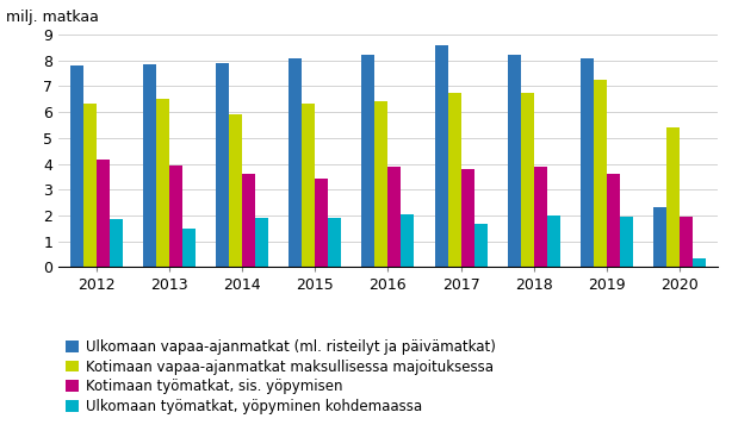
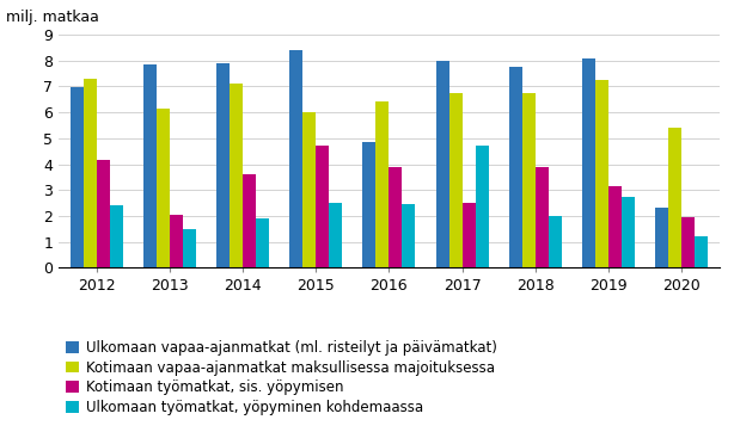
Ulkomaan vapaa-ajanmatkat (ml. risteilyt ja päivämatkat)/2012: 7.80 -> 6.95
Kotimaan vapaa-ajanmatkat maksullisessa majoituksessa/2012: 6.35 -> 7.30
Ulkomaan työmatkat, yöpyminen kohdemaassa/2012: 1.85 -> 2.40
Kotimaan vapaa-ajanmatkat maksullisessa majoituksessa/2013: 6.50 -> 6.15
Kotimaan työmatkat, sis. yöpymisen/2013: 3.95 -> 2.05
Kotimaan vapaa-ajanmatkat maksullisessa majoituksessa/2014: 5.90 -> 7.10
Ulkomaan vapaa-ajanmatkat (ml. risteilyt ja päivämatkat)/2015: 8.10 -> 8.40
Kotimaan vapaa-ajanmatkat maksullisessa majoituksessa/2015: 6.35 -> 6.00
Kotimaan työmatkat, sis. yöpymisen/2015: 3.45 -> 4.70
Ulkomaan työmatkat, yöpyminen kohdemaassa/2015: 1.90 -> 2.50
Ulkomaan vapaa-ajanmatkat (ml. risteilyt ja päivämatkat)/2016: 8.20 -> 4.85
Ulkomaan työmatkat, yöpyminen kohdemaassa/2016: 2.05 -> 2.45
Ulkomaan vapaa-ajanmatkat (ml. risteilyt ja päivämatkat)/2017: 8.60 -> 8.00
Kotimaan työmatkat, sis. yöpymisen/2017: 3.80 -> 2.50
Ulkomaan työmatkat, yöpyminen kohdemaassa/2017: 1.70 -> 4.70
Ulkomaan vapaa-ajanmatkat (ml. risteilyt ja päivämatkat)/2018: 8.20 -> 7.75
Kotimaan työmatkat, sis. yöpymisen/2019: 3.60 -> 3.15
Ulkomaan työmatkat, yöpyminen kohdemaassa/2019: 1.95 -> 2.75
Ulkomaan työmatkat, yöpyminen kohdemaassa/2020: 0.35 -> 1.20
